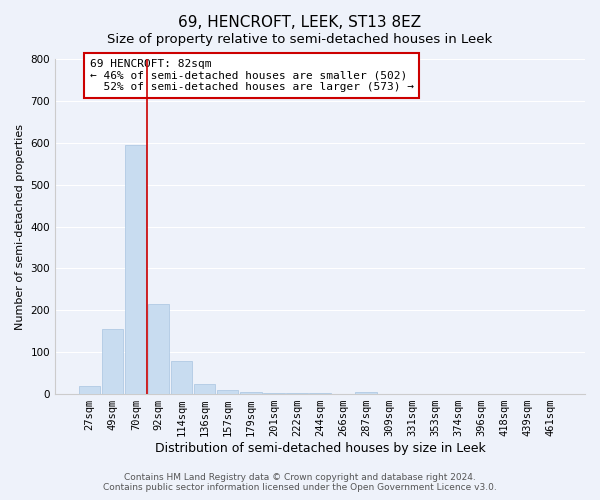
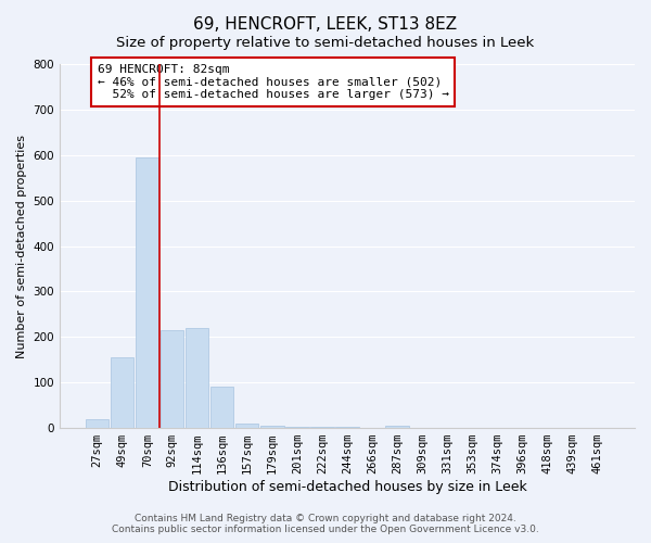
114sqm: 78 -> 220
136sqm: 25 -> 90
